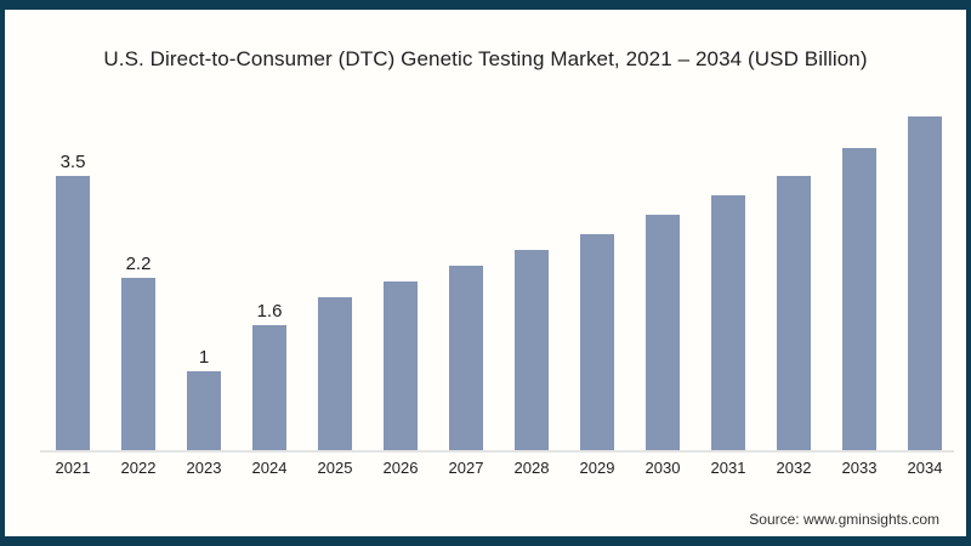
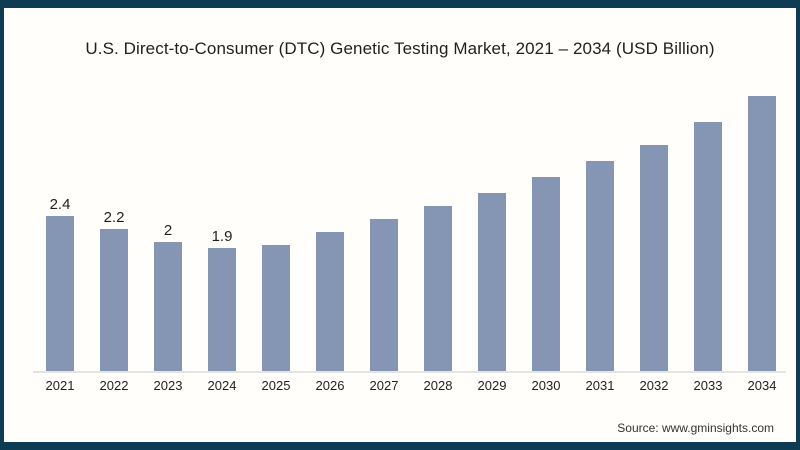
2021: 3.5 -> 2.4
2023: 1 -> 2
2024: 1.6 -> 1.9
